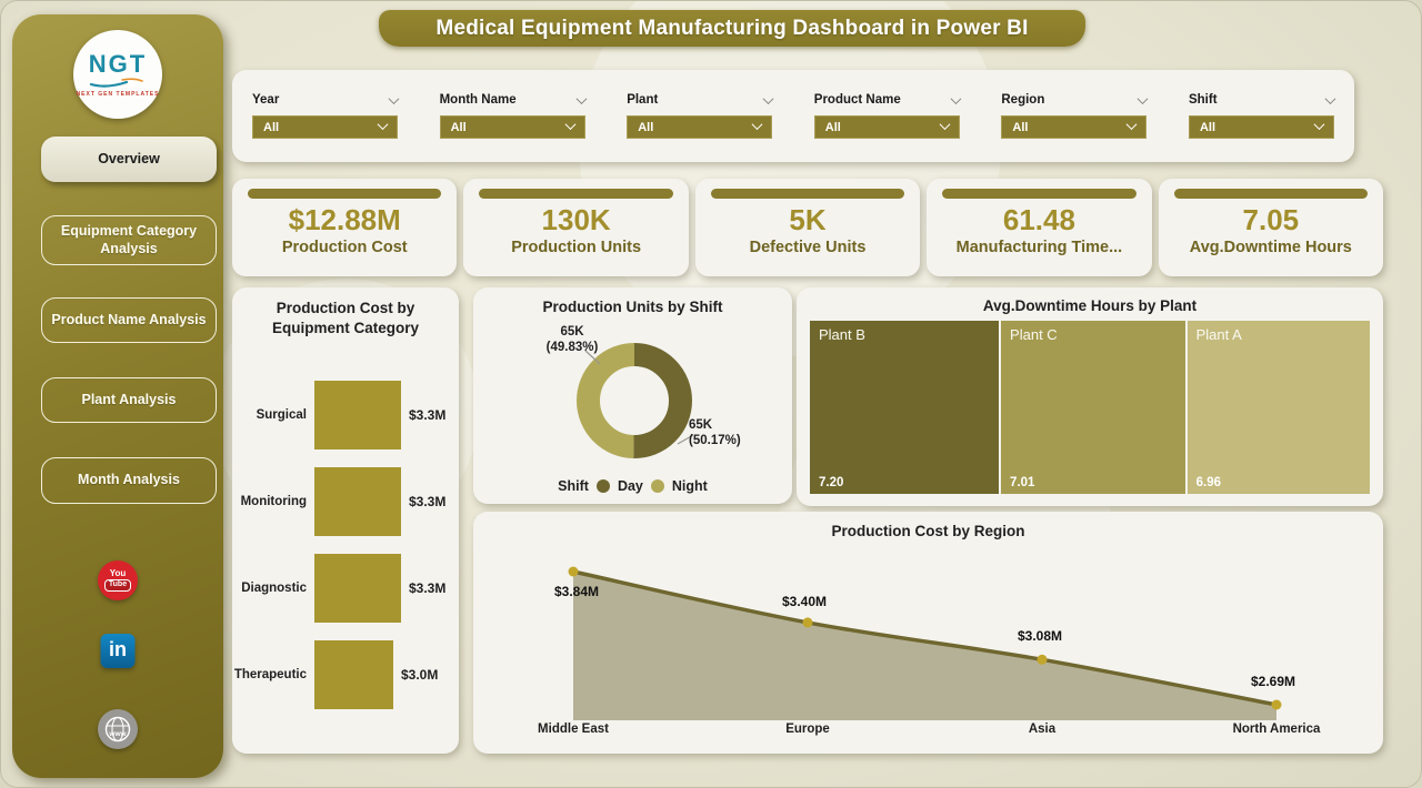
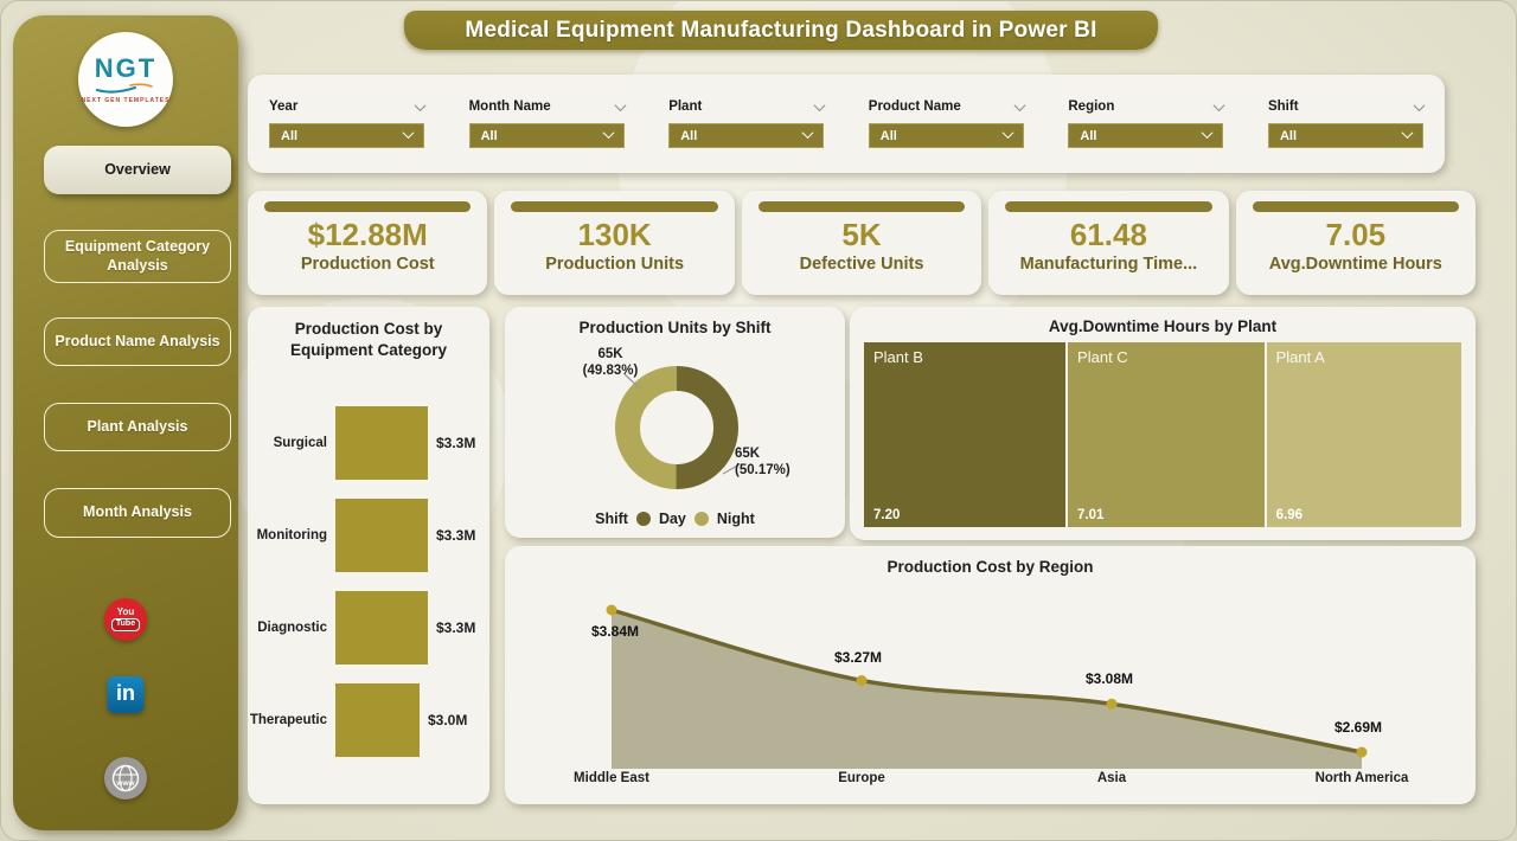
Production Cost by Region/Europe: $3.40M -> $3.27M
